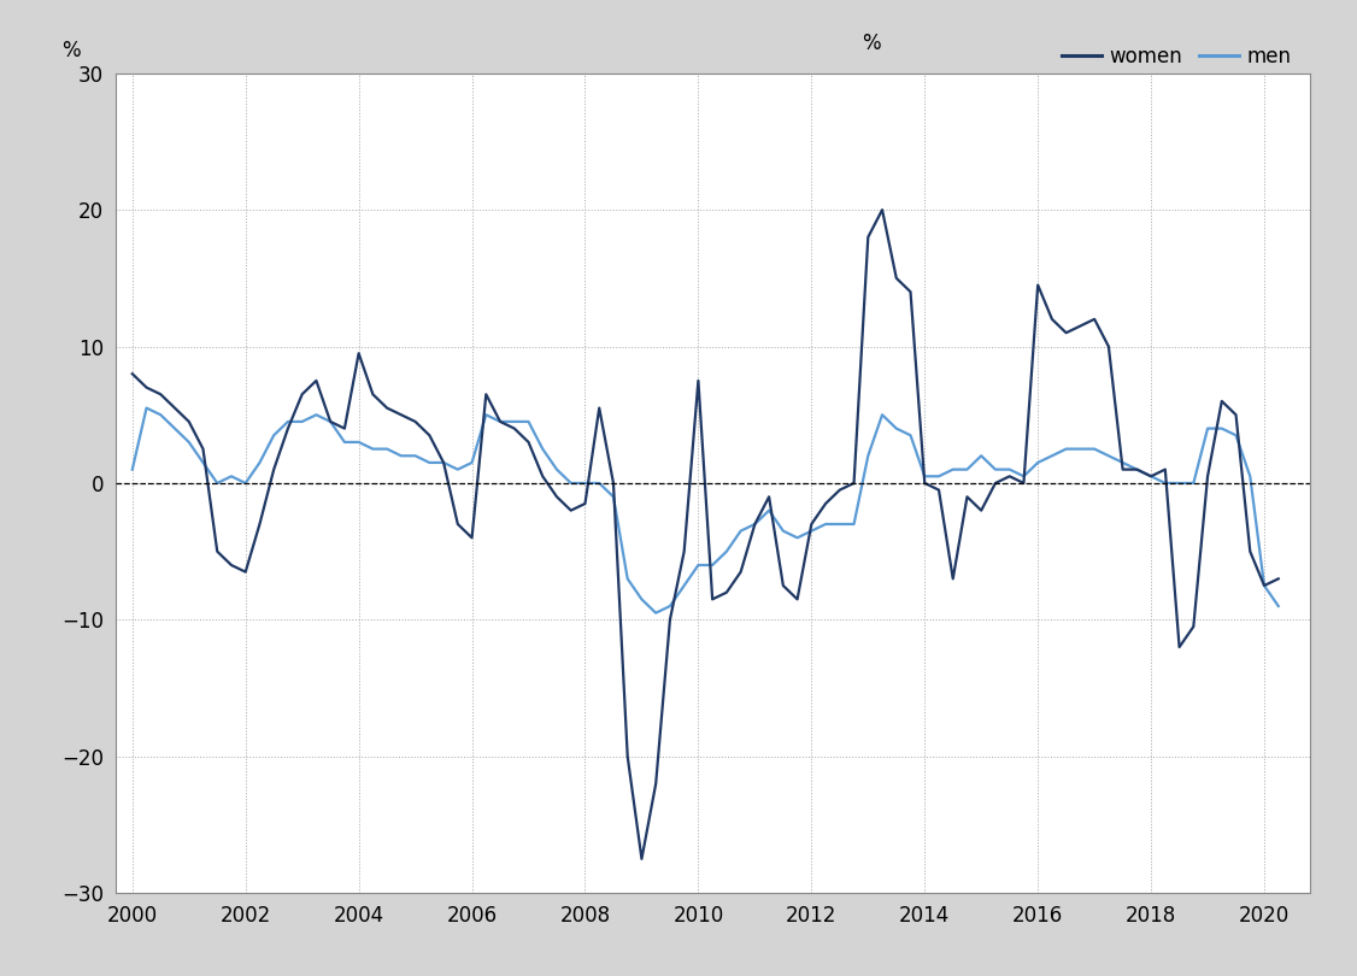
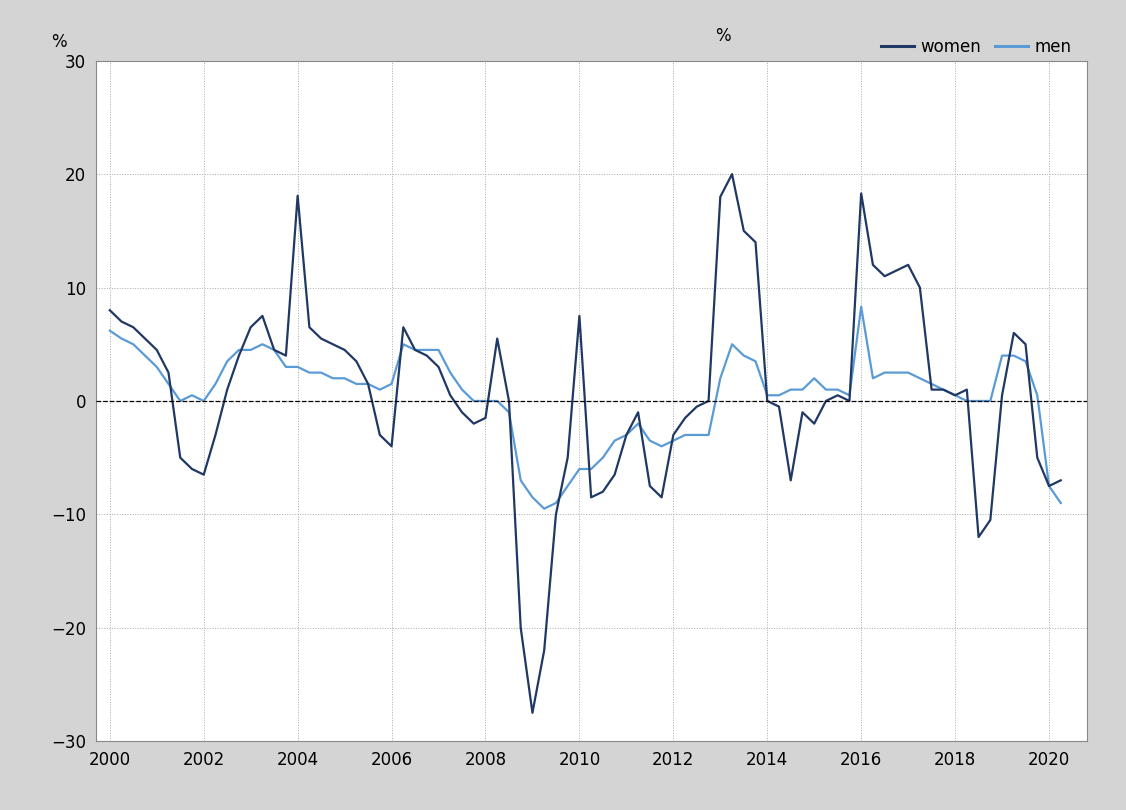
men/2000: 1.0 -> 6.2
women/2004: 9.5 -> 18.1
women/2016: 14.5 -> 18.3
men/2016: 1.5 -> 8.3
